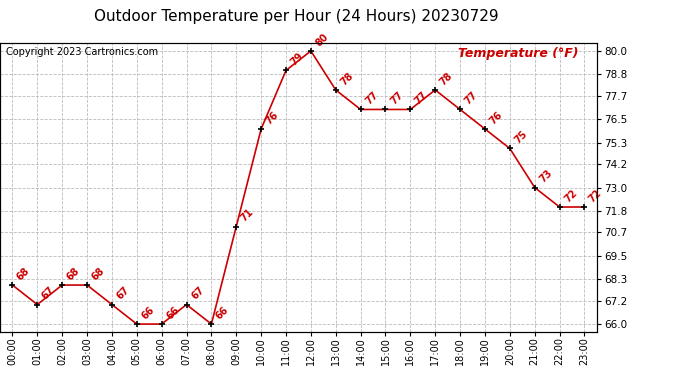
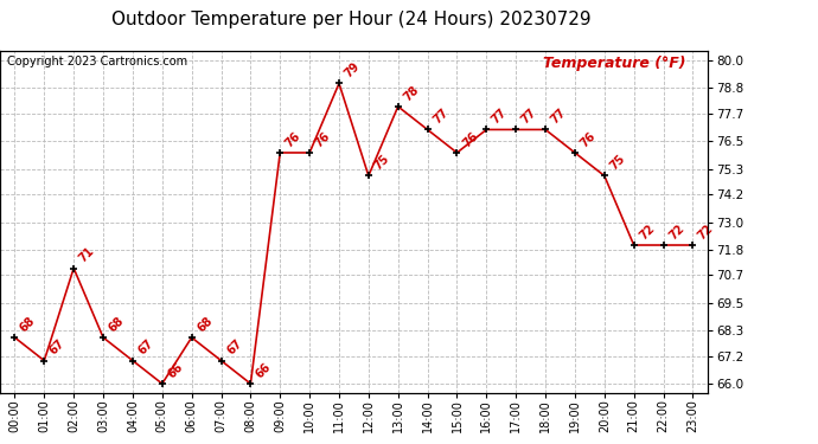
02:00: 68 -> 71
06:00: 66 -> 68
09:00: 71 -> 76
12:00: 80 -> 75
15:00: 77 -> 76
17:00: 78 -> 77
21:00: 73 -> 72
